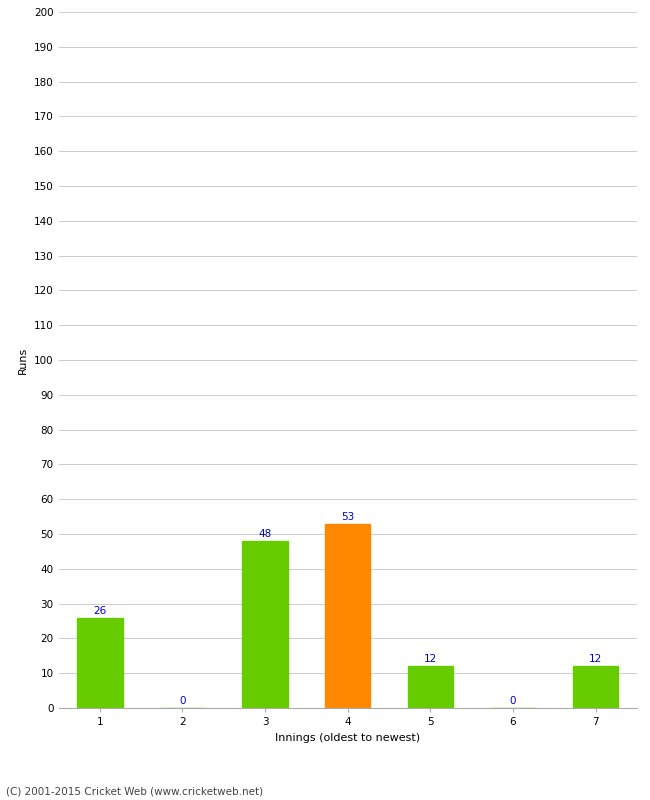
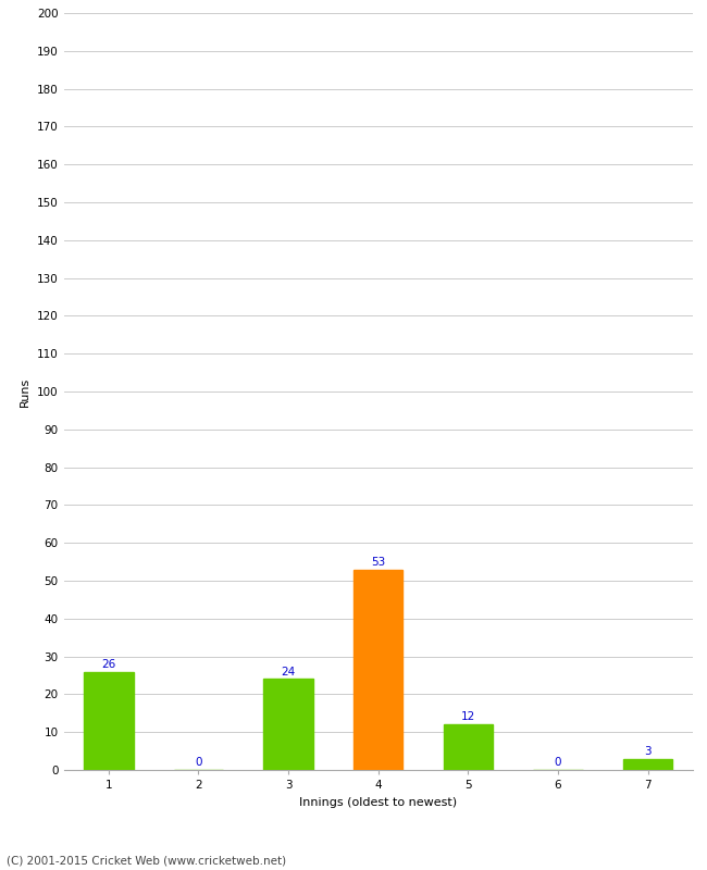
3: 48 -> 24
7: 12 -> 3
